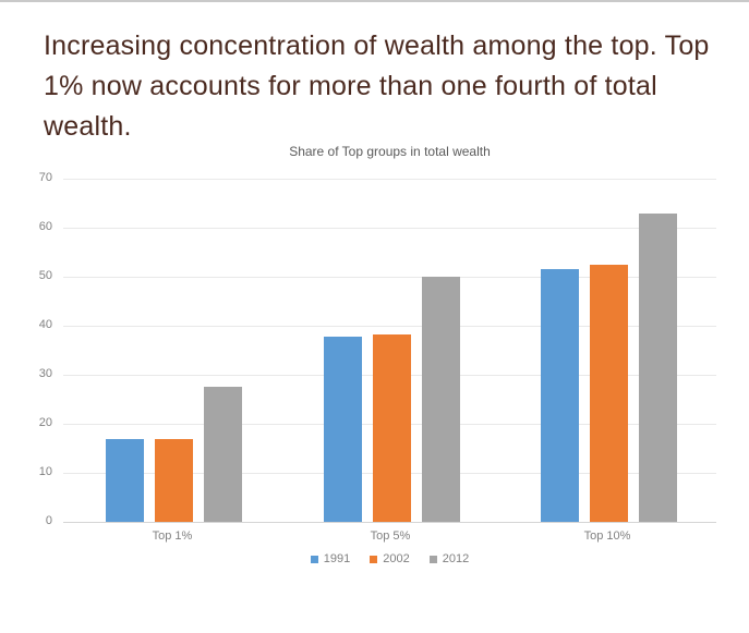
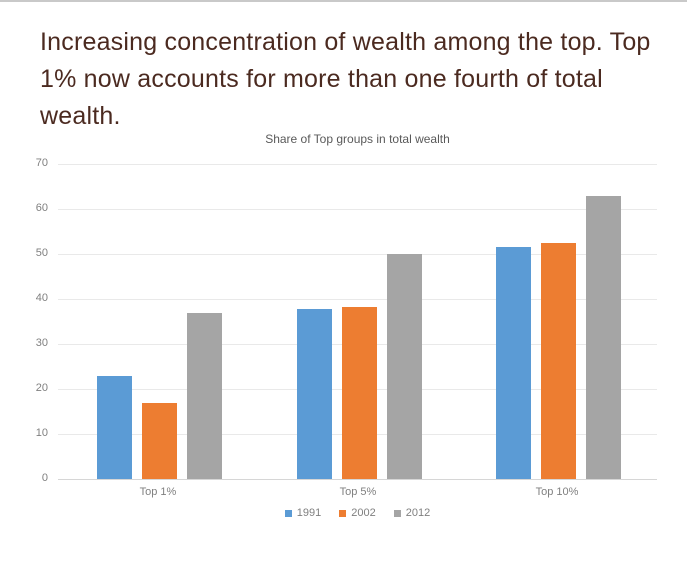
1991/Top 1%: 17 -> 23
2012/Top 1%: 28 -> 37
